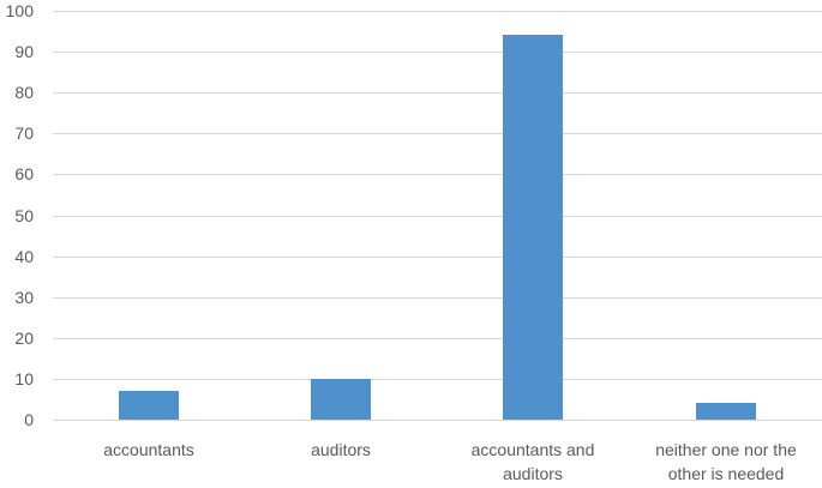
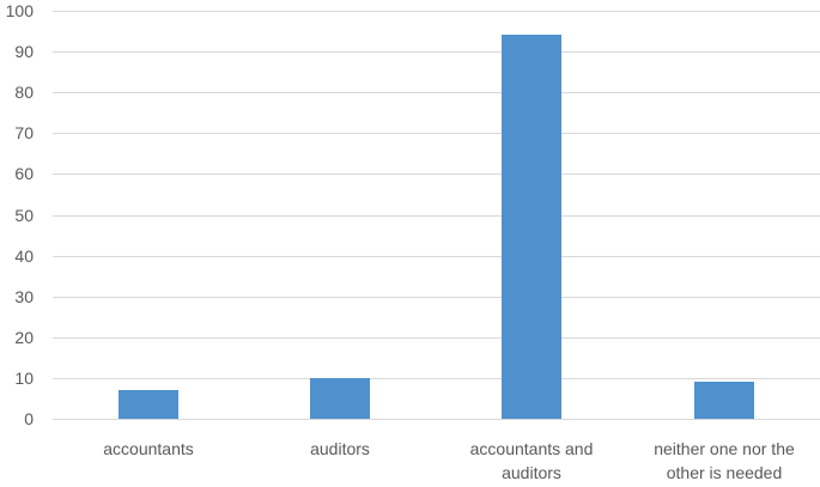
neither one nor the other is needed: 4 -> 9
